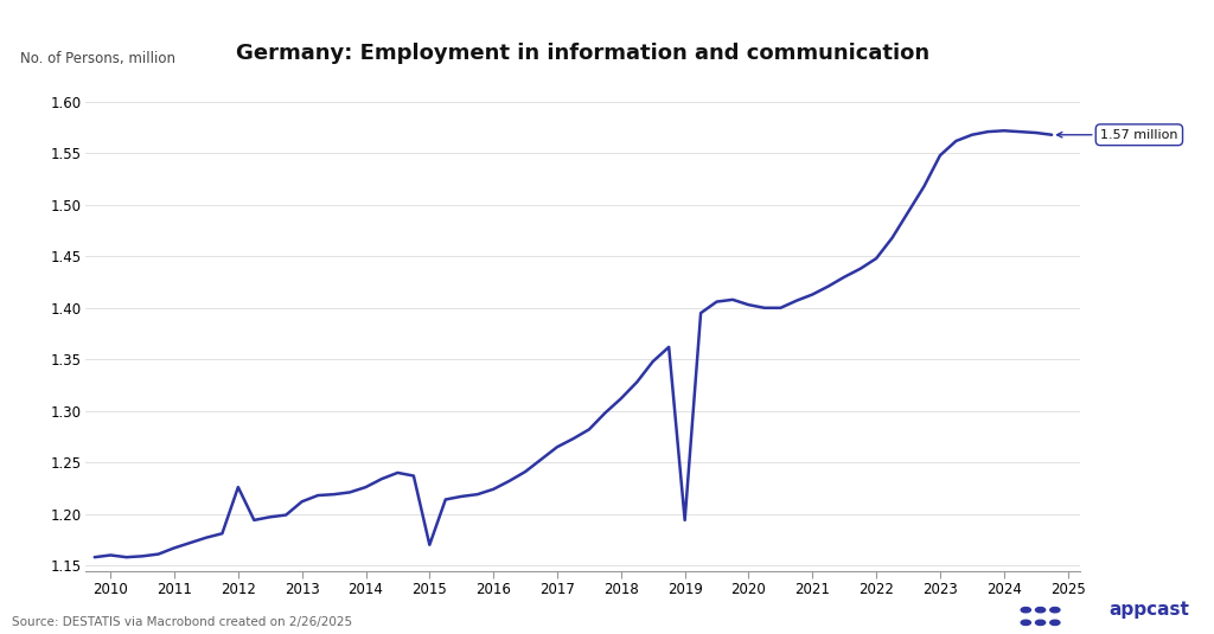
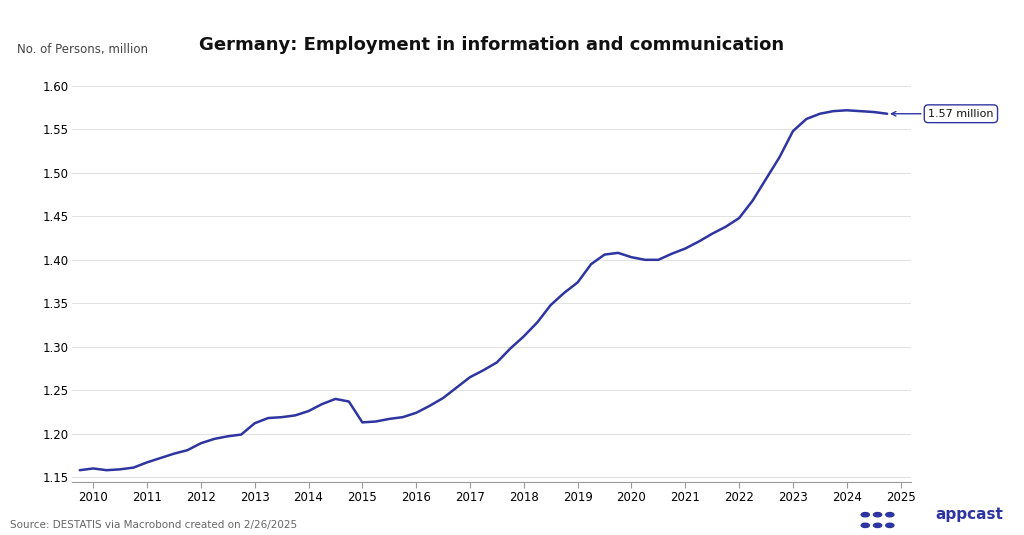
2012: 1.226 -> 1.189
2015: 1.170 -> 1.213
2019: 1.194 -> 1.374
